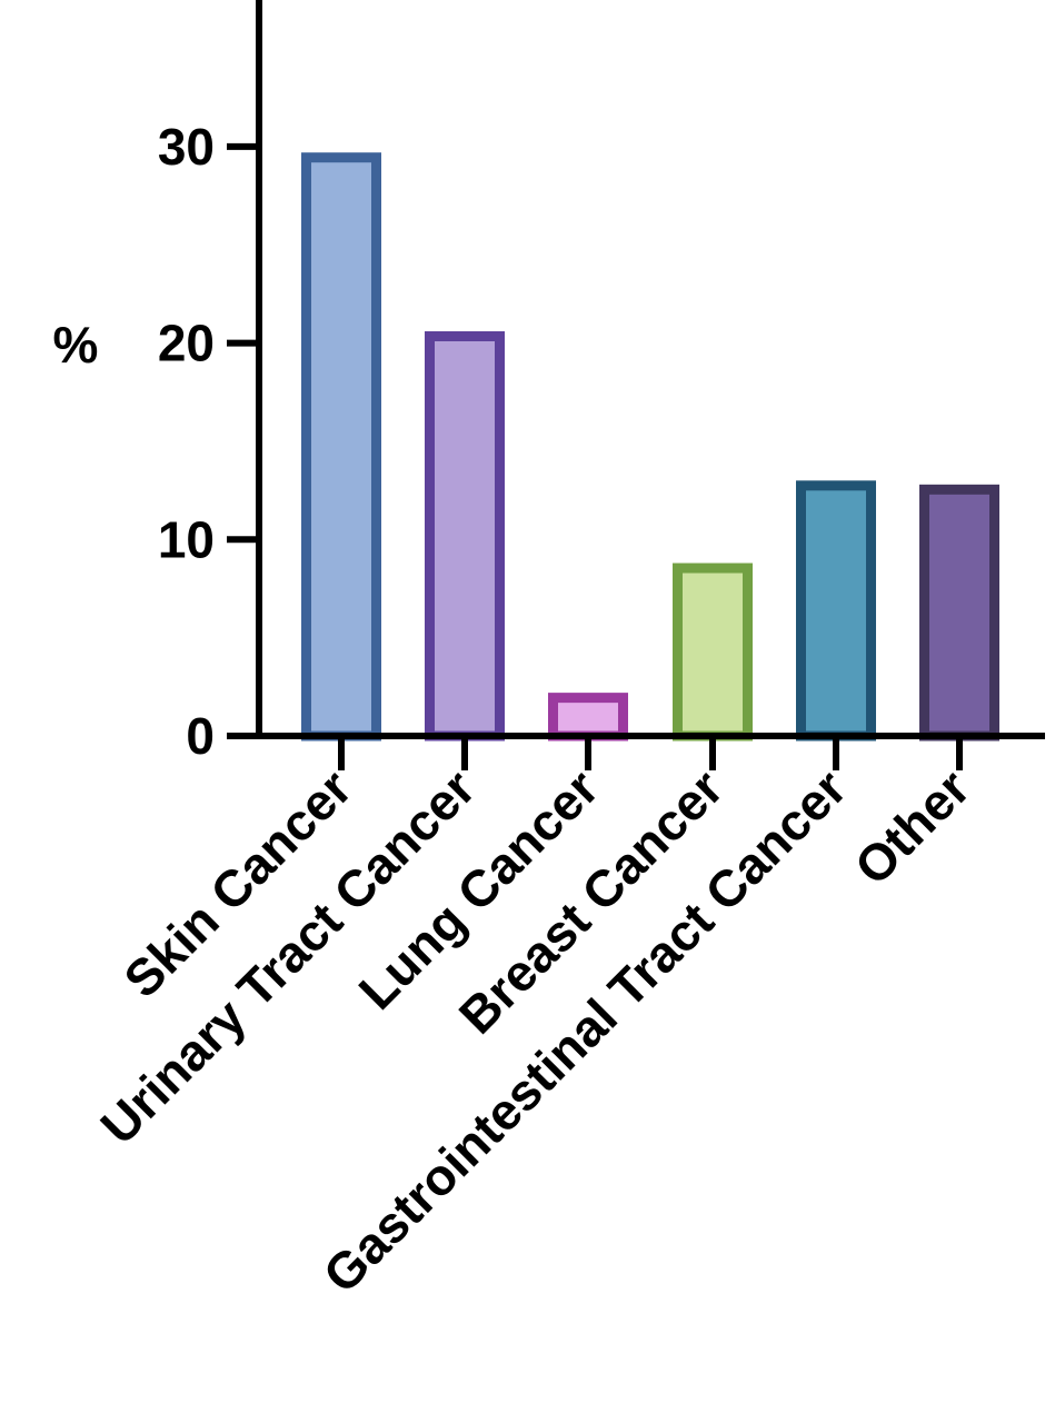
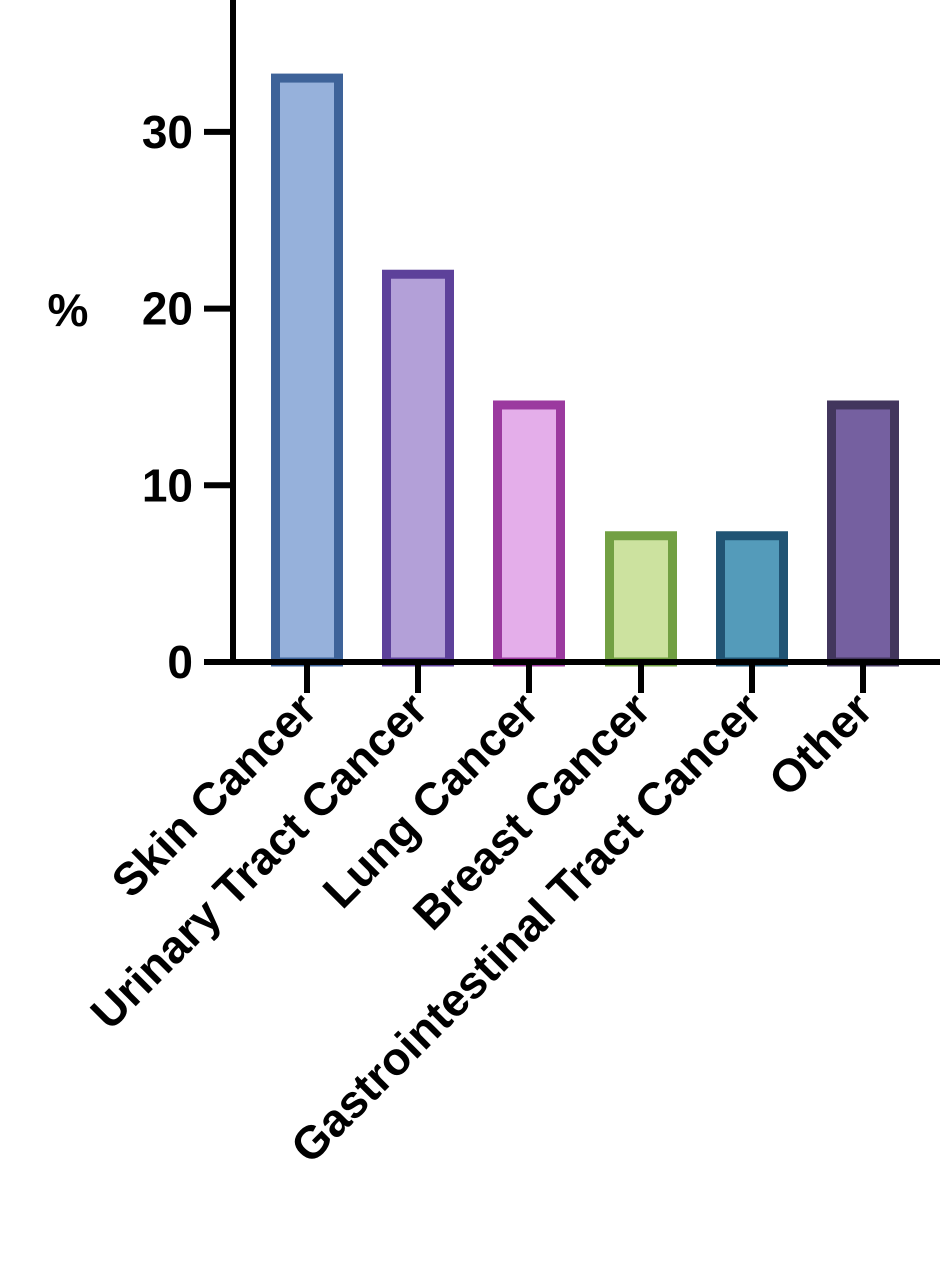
Skin Cancer: 29.7 -> 33.3
Urinary Tract Cancer: 20.6 -> 22.2
Lung Cancer: 2.2 -> 14.8
Breast Cancer: 8.8 -> 7.4
Gastrointestinal Tract Cancer: 13.0 -> 7.4
Other: 12.8 -> 14.8
